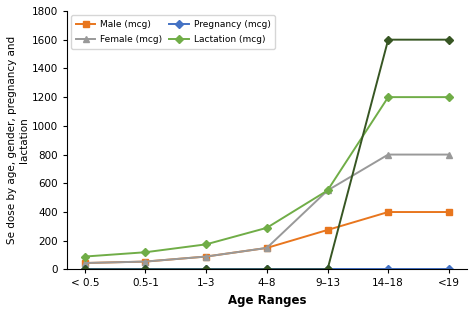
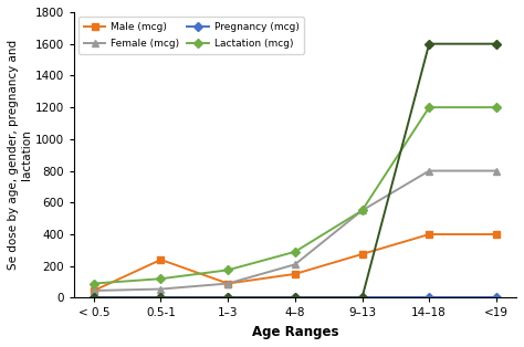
Male (mcg)/0.5-1: 60 -> 240
Female (mcg)/4–8: 150 -> 210
